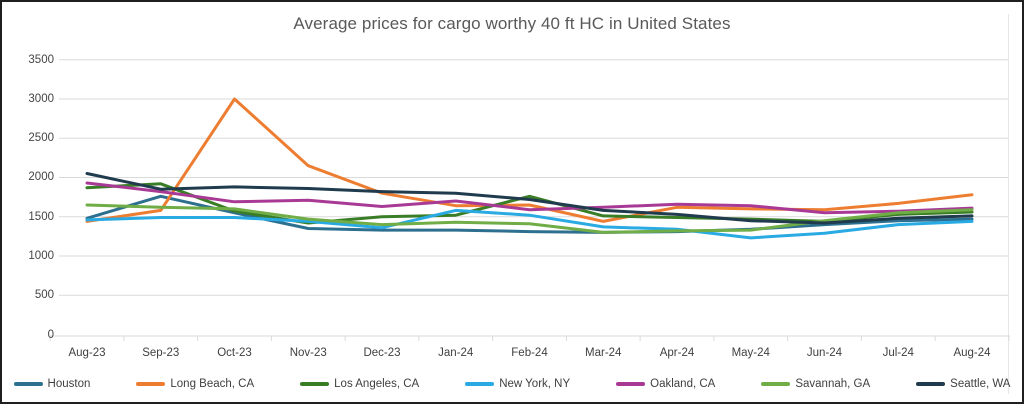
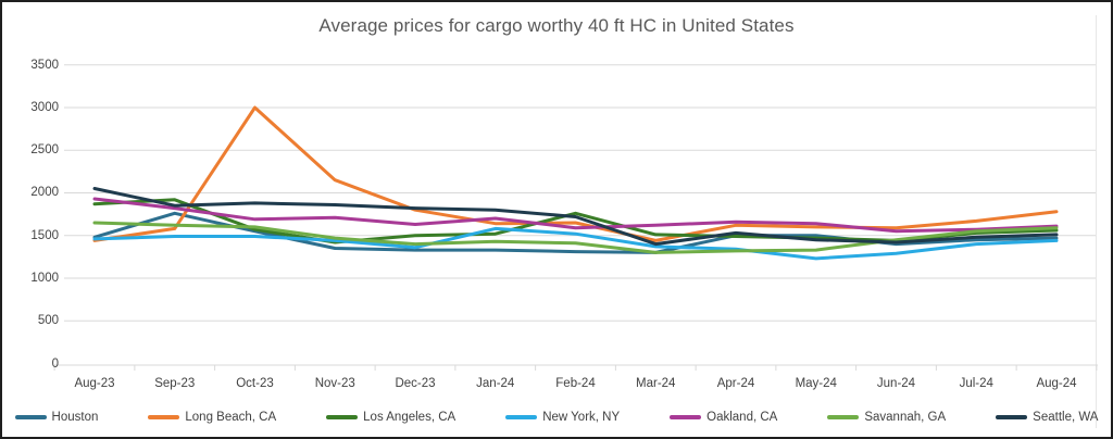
Seattle, WA/Mar-24: 1600 -> 1400
Houston/Apr-24: 1300 -> 1500
Houston/May-24: 1300 -> 1500
